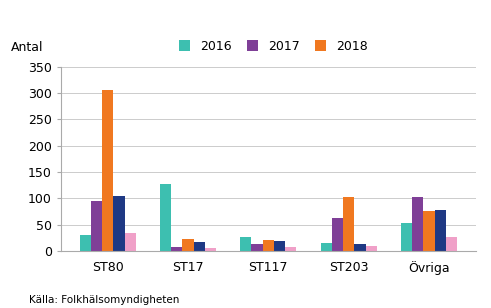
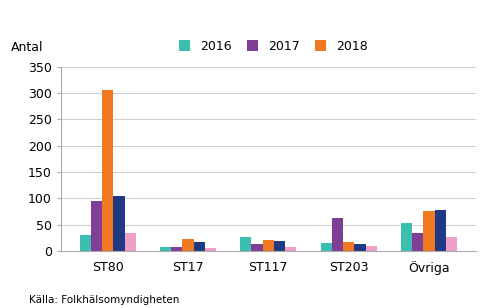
2016/ST17: 128 -> 8
2018/ST203: 102 -> 17
2017/Övriga: 102 -> 34
